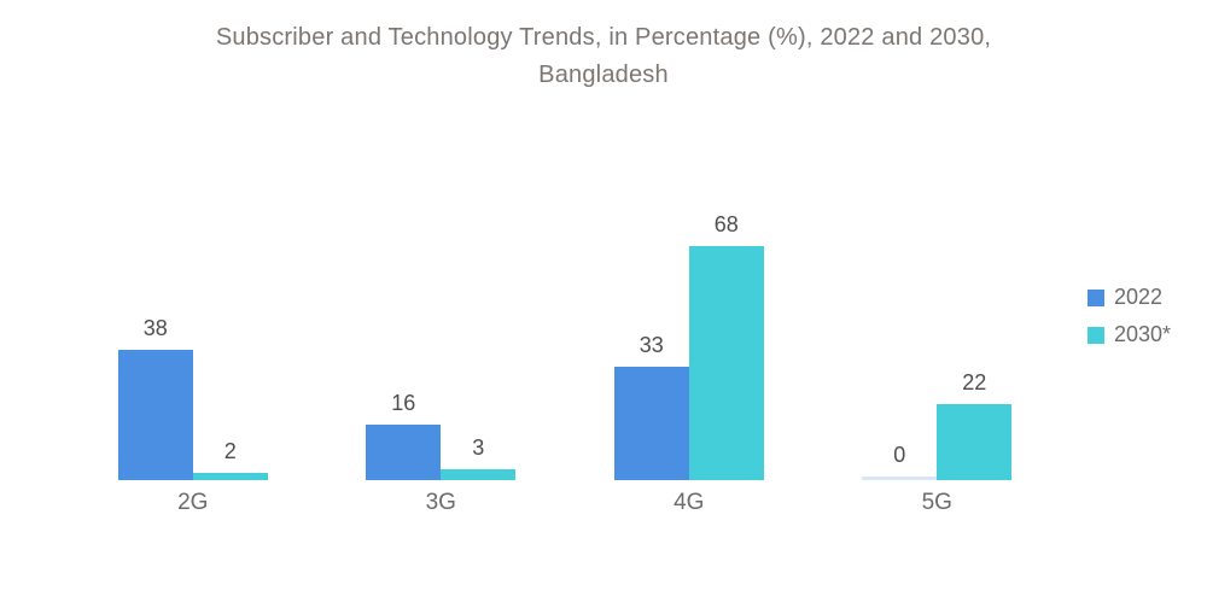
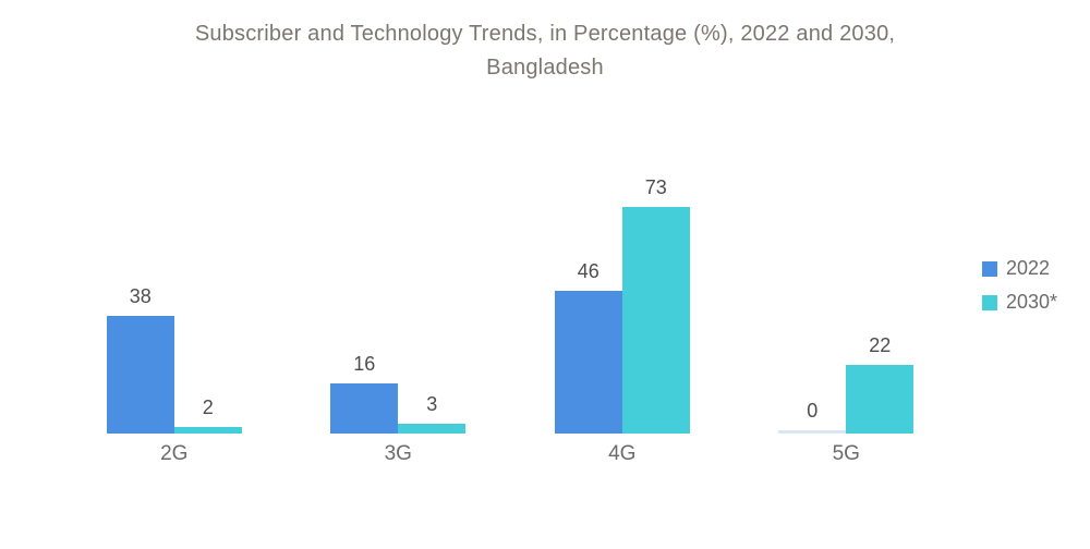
2022/4G: 33 -> 46
2030*/4G: 68 -> 73
